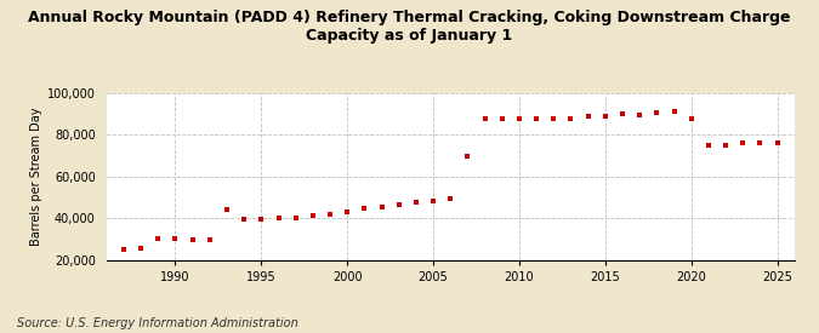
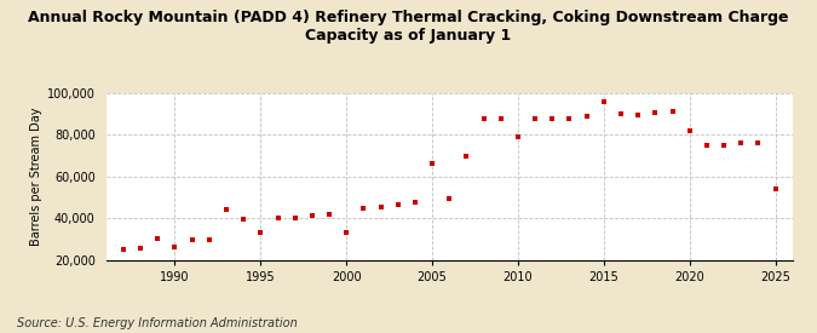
1990: 30,000 -> 26,000
1995: 40,000 -> 33,000
2000: 43,000 -> 33,000
2005: 48,000 -> 66,000
2010: 88,000 -> 79,000
2015: 89,000 -> 96,000
2020: 88,000 -> 82,000
2025: 76,000 -> 54,000
